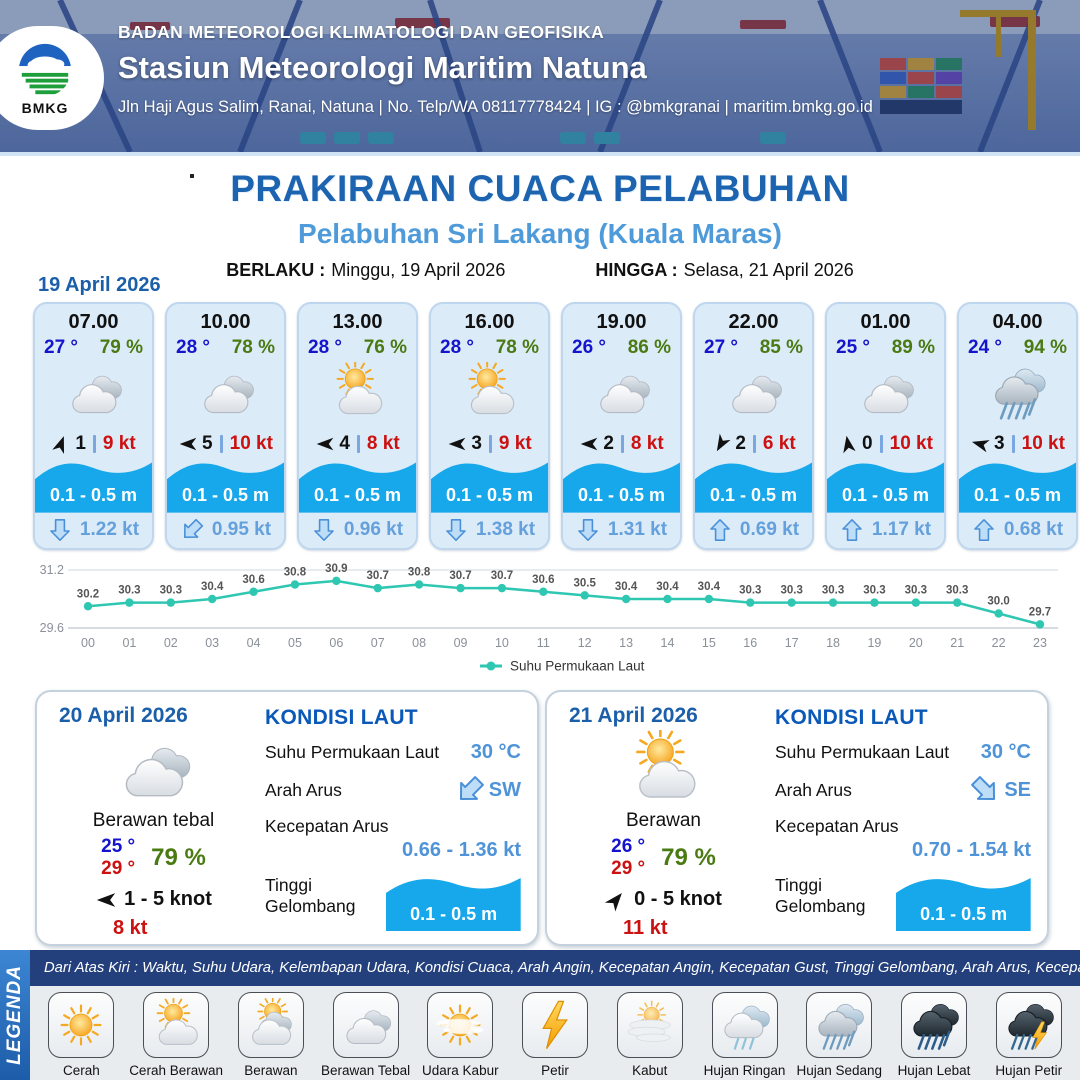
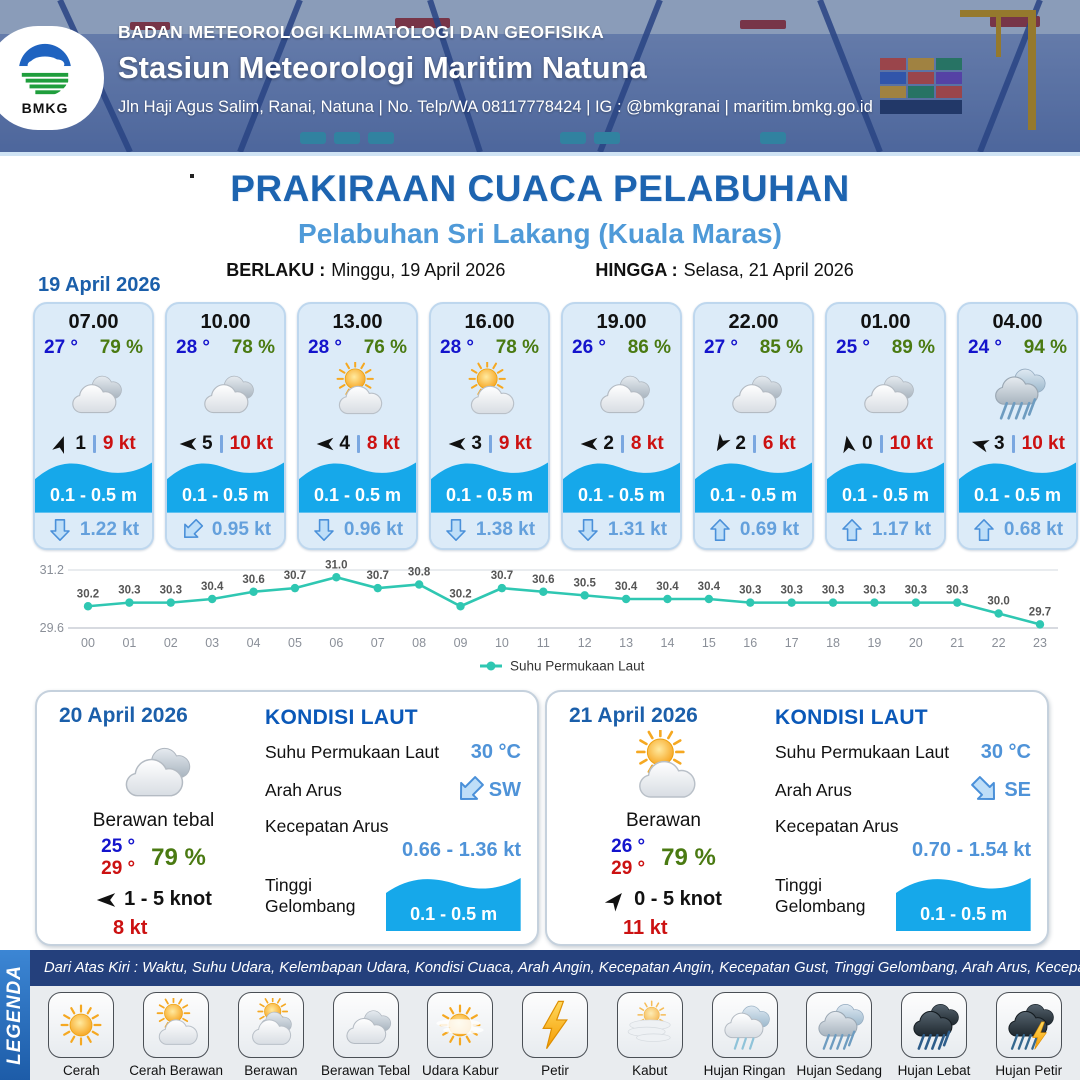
05: 30.8 -> 30.7
06: 30.9 -> 31.0
09: 30.7 -> 30.2
